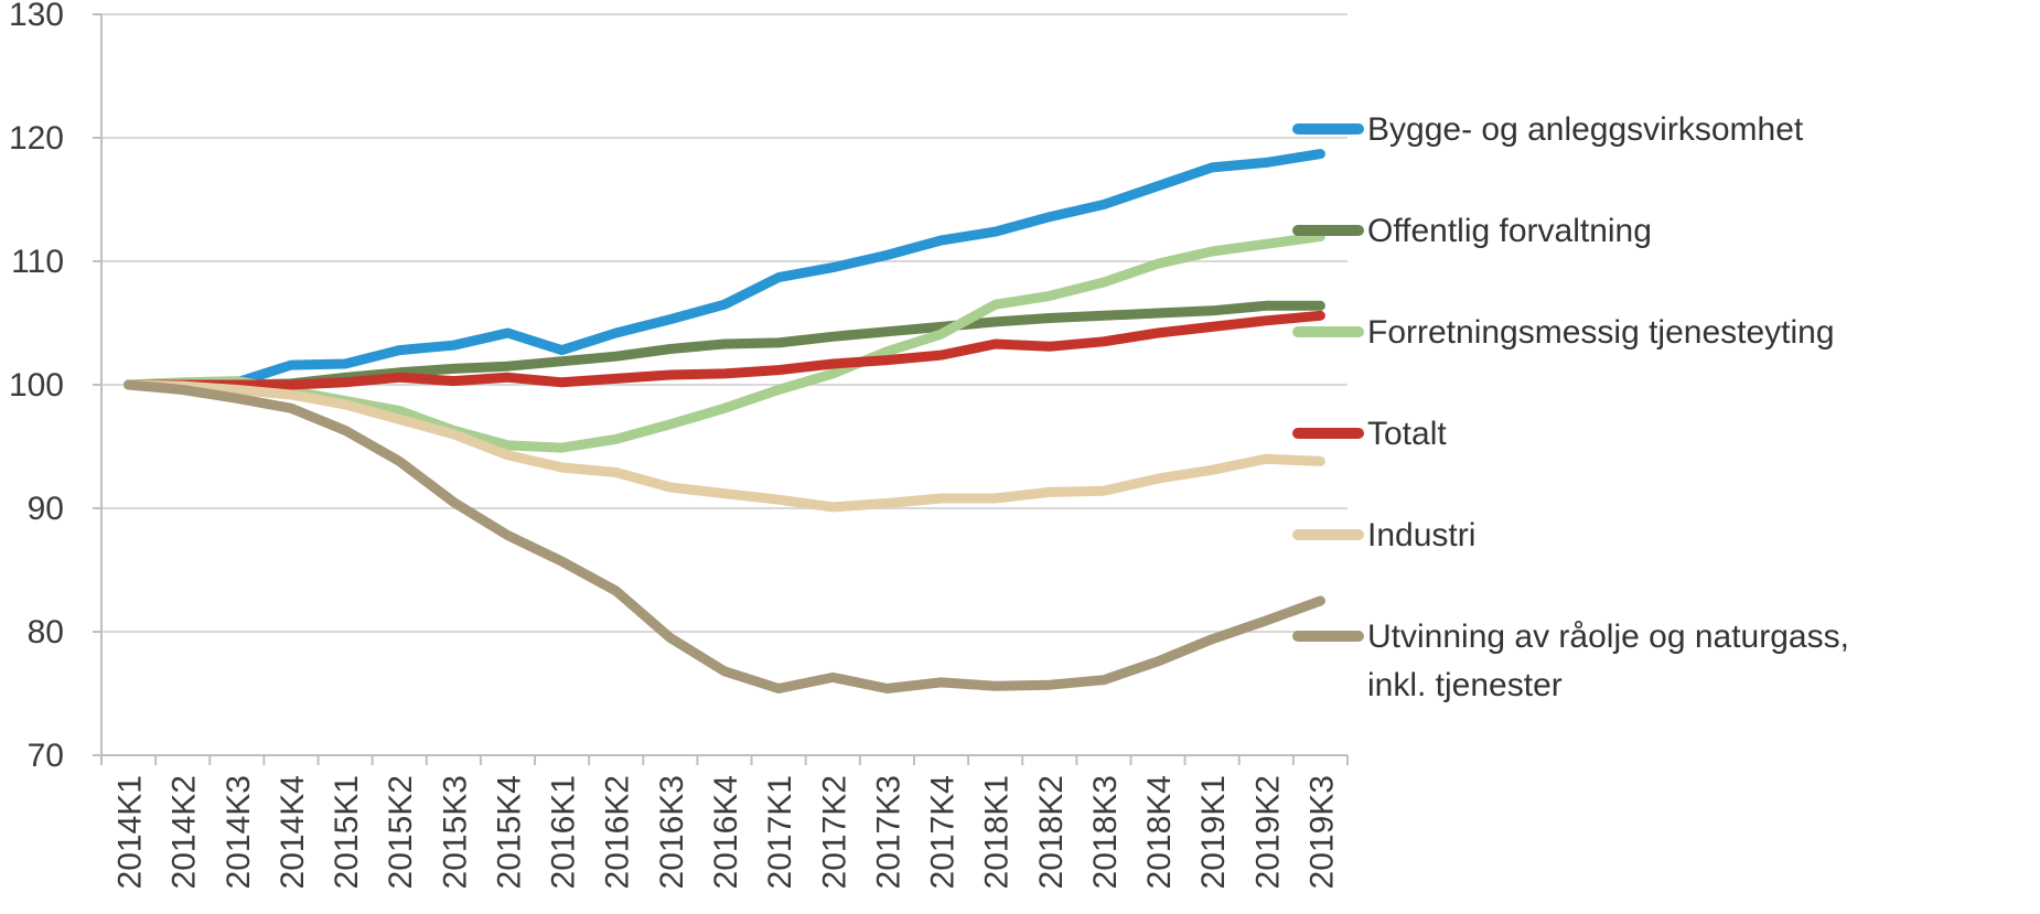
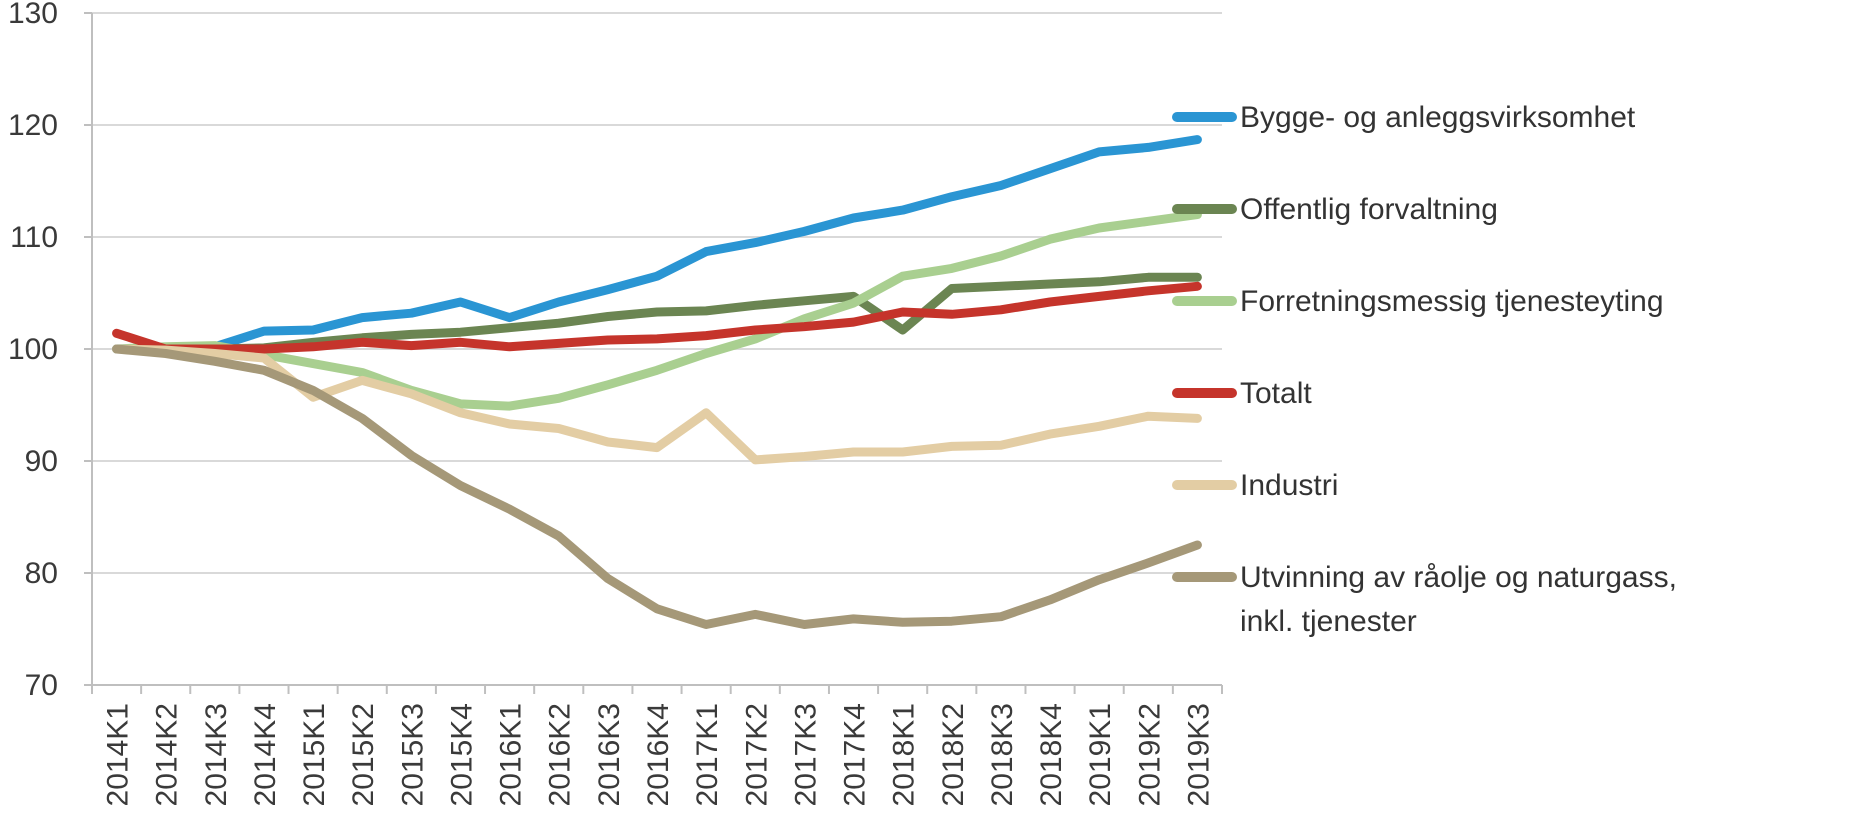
Totalt/2014K1: 100.0 -> 101.4
Industri/2015K1: 98.4 -> 95.7
Industri/2017K1: 90.7 -> 94.3
Offentlig forvaltning/2018K1: 105.1 -> 101.7
